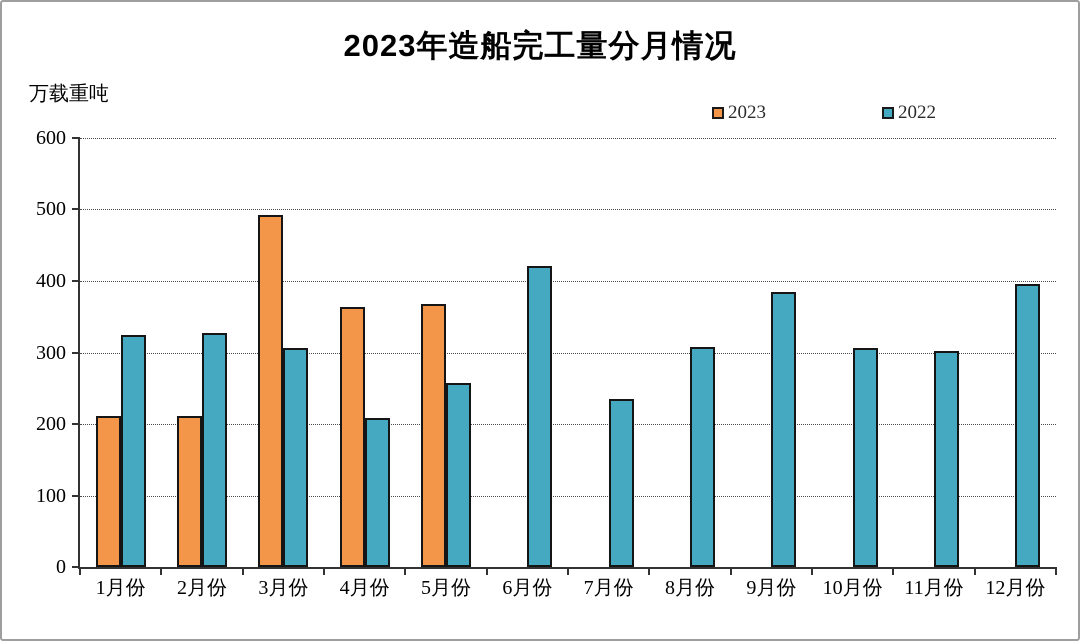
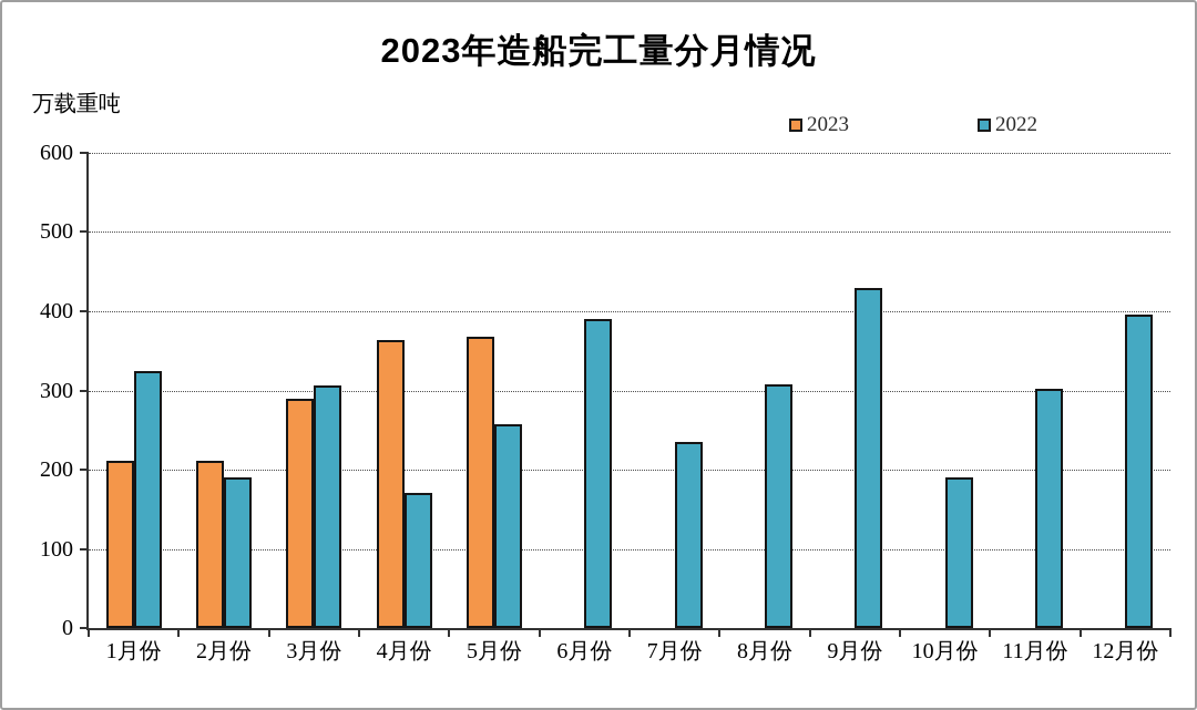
2022/2月份: 330 -> 190
2023/3月份: 490 -> 290
2022/4月份: 210 -> 170
2022/6月份: 420 -> 390
2022/9月份: 380 -> 430
2022/10月份: 310 -> 190
